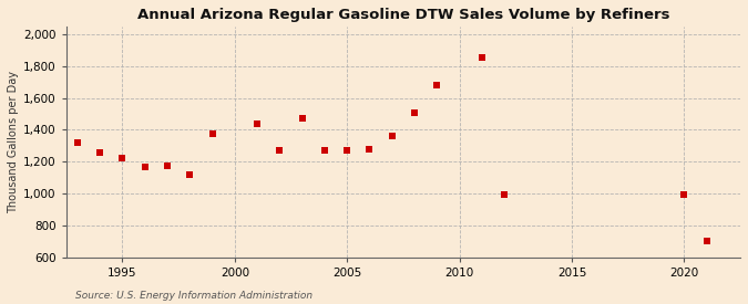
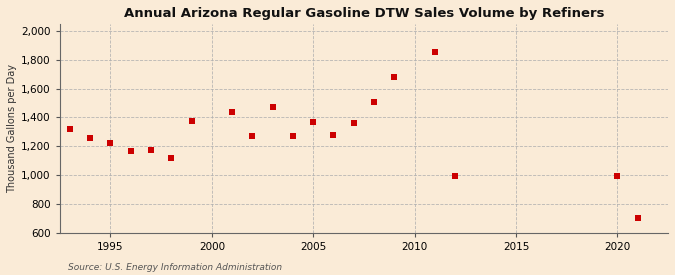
2005: 1,270 -> 1,370
